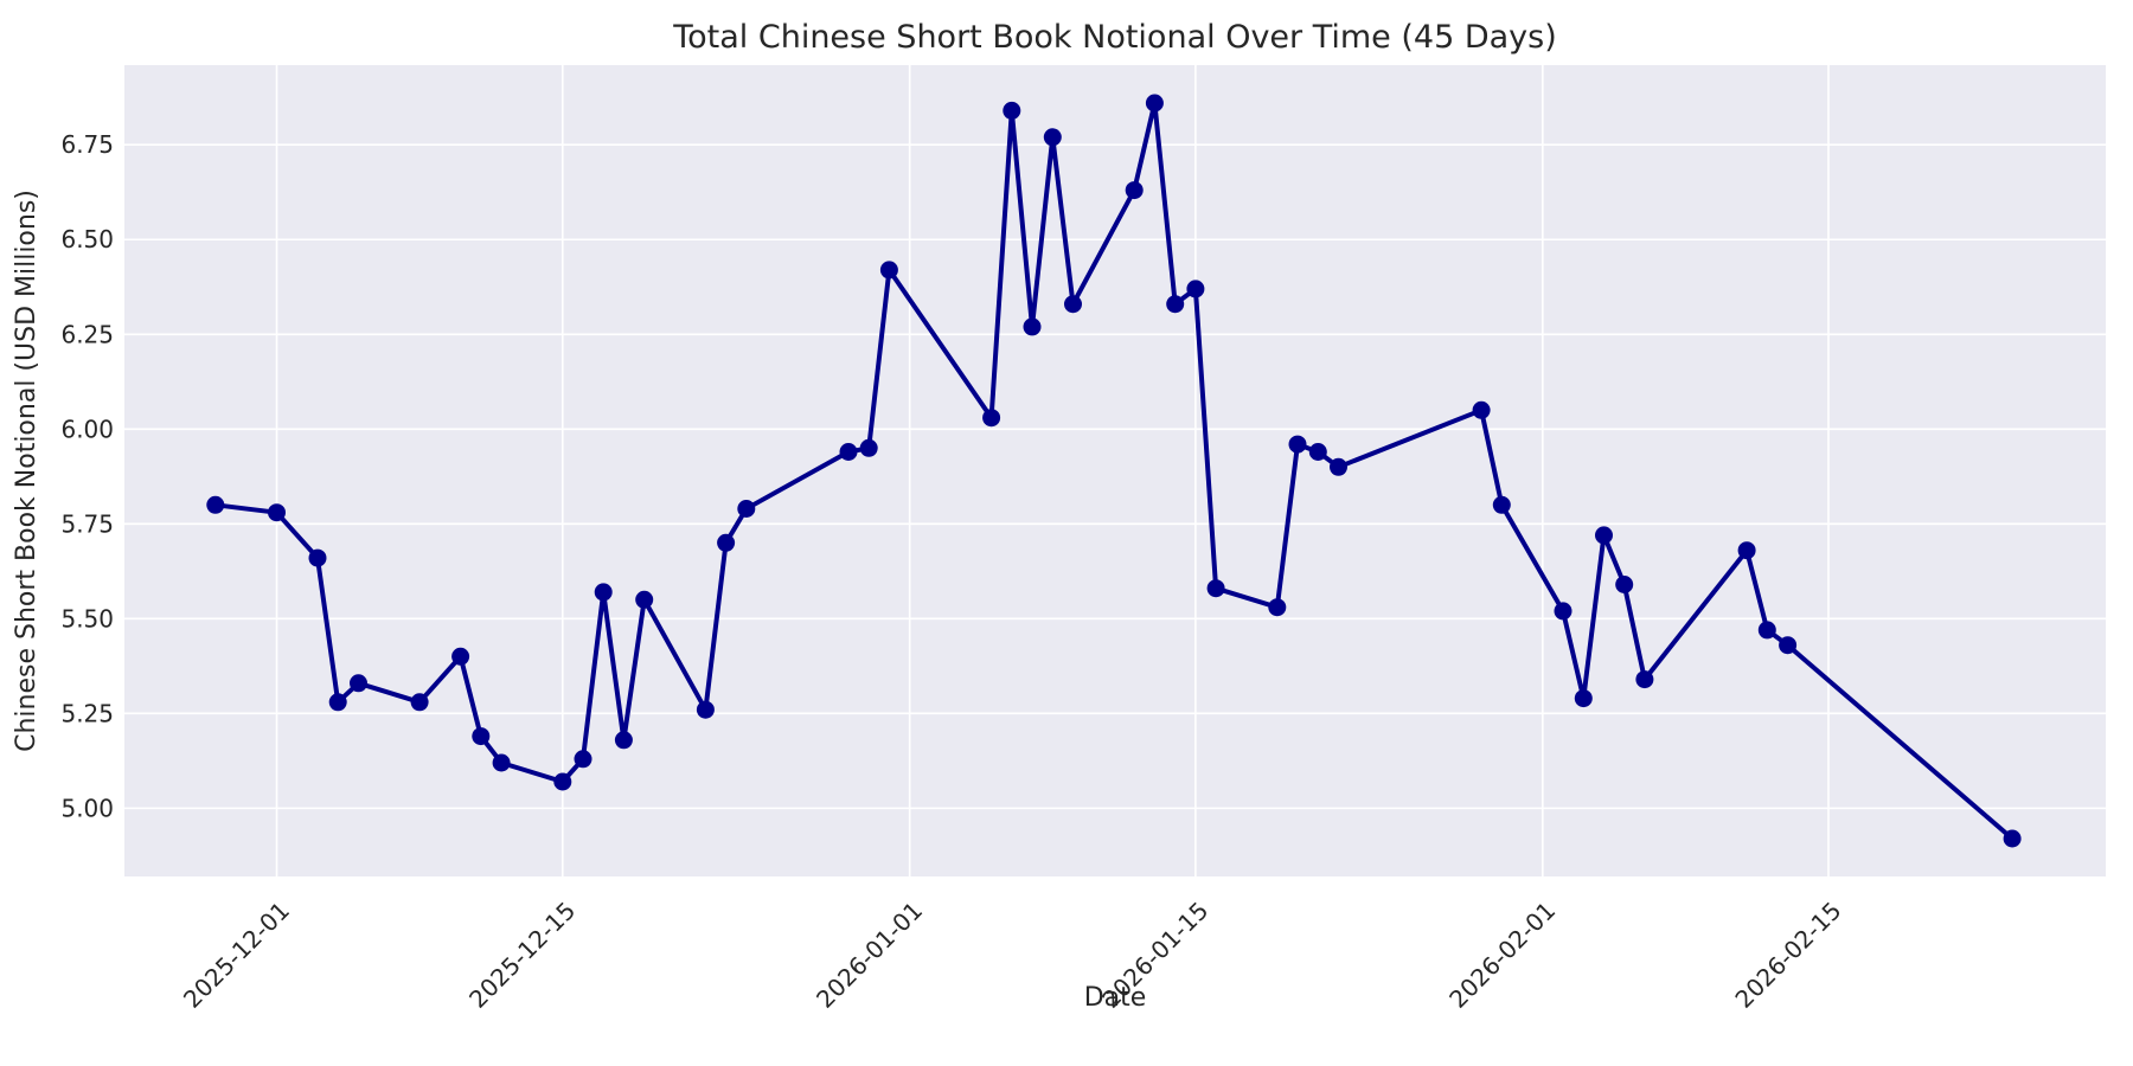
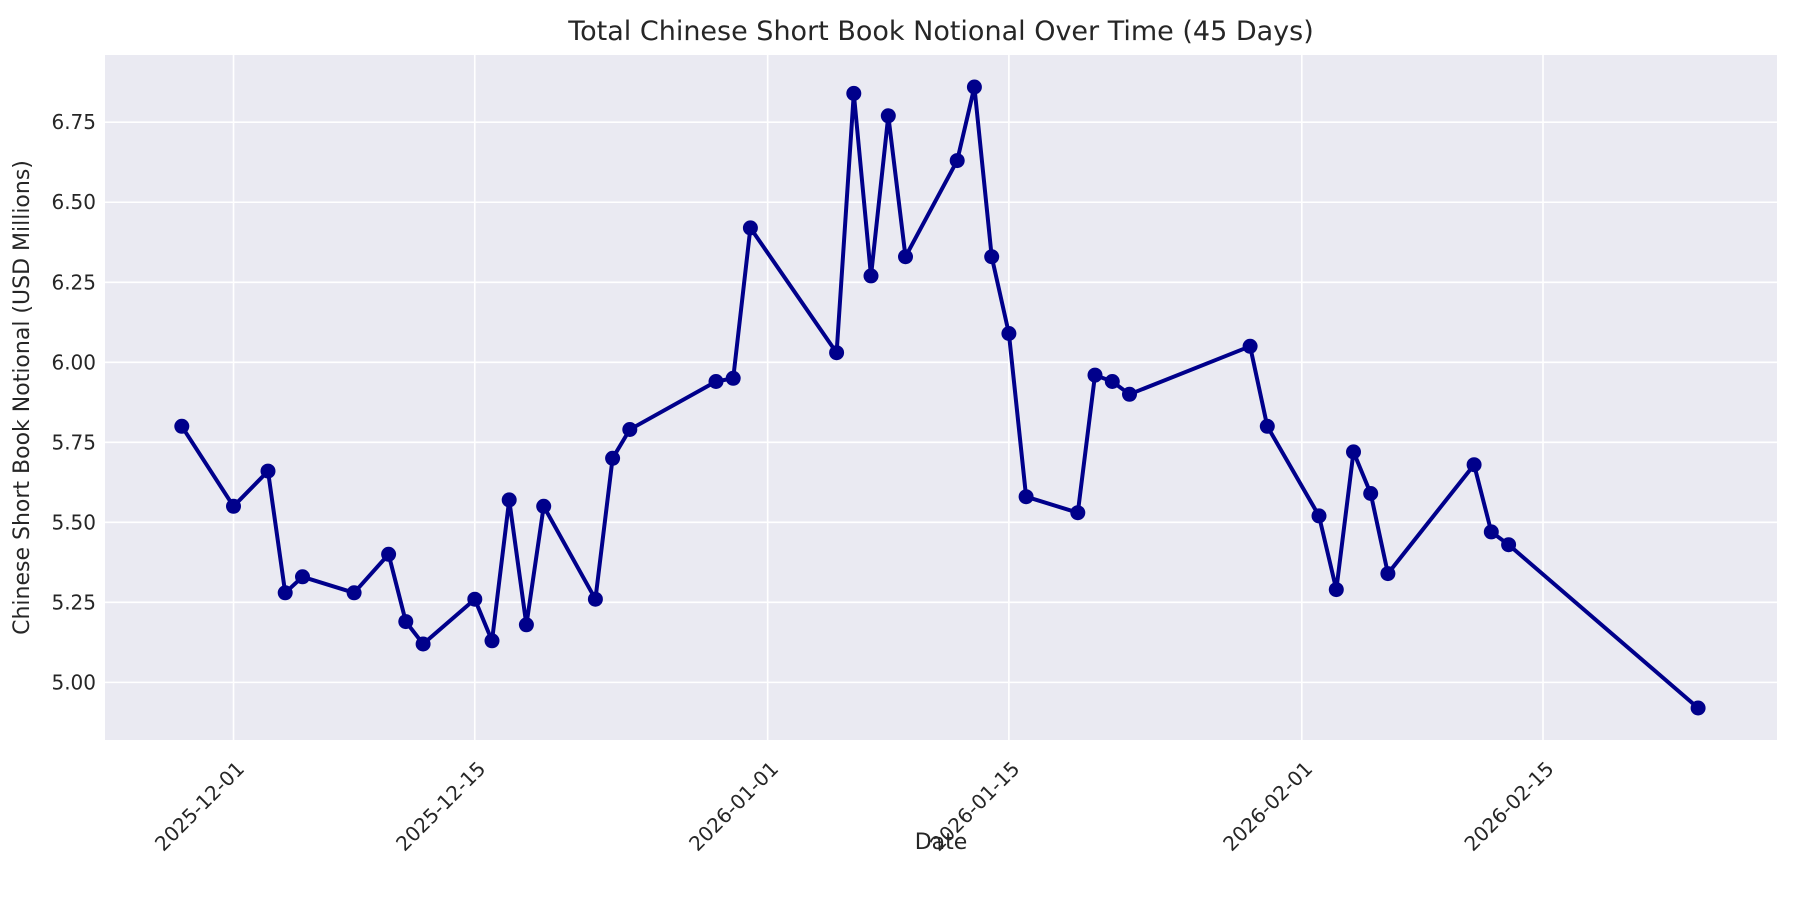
2025-12-01: 5.78 -> 5.55
2025-12-15: 5.07 -> 5.26
2026-01-15: 6.37 -> 6.09
